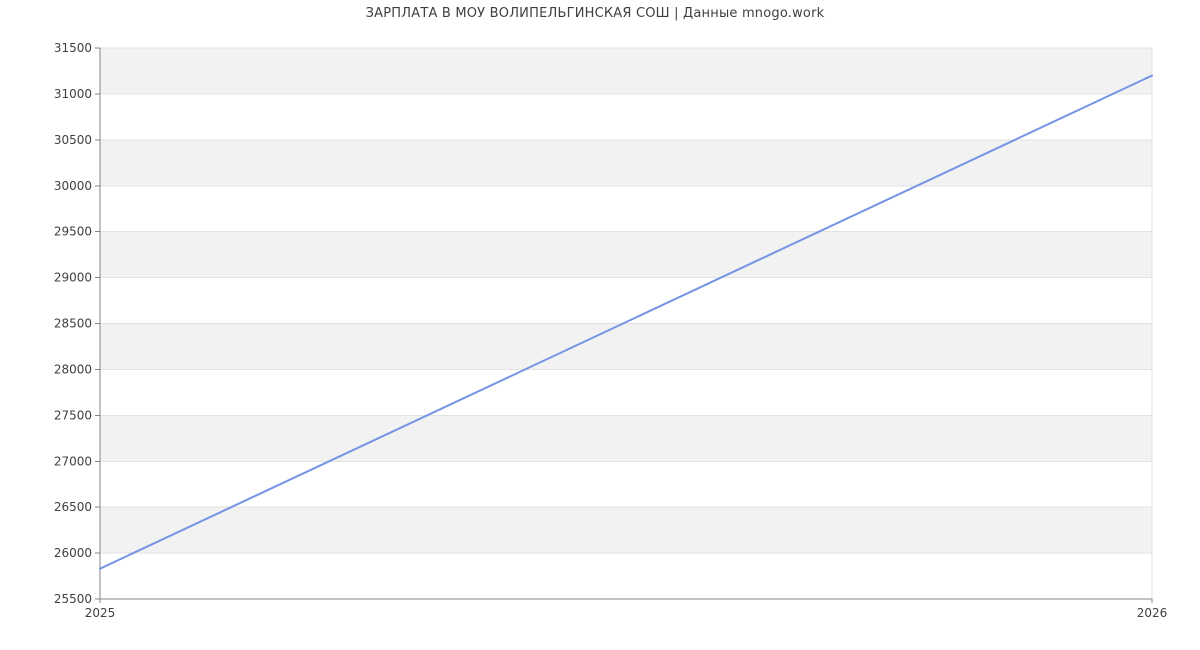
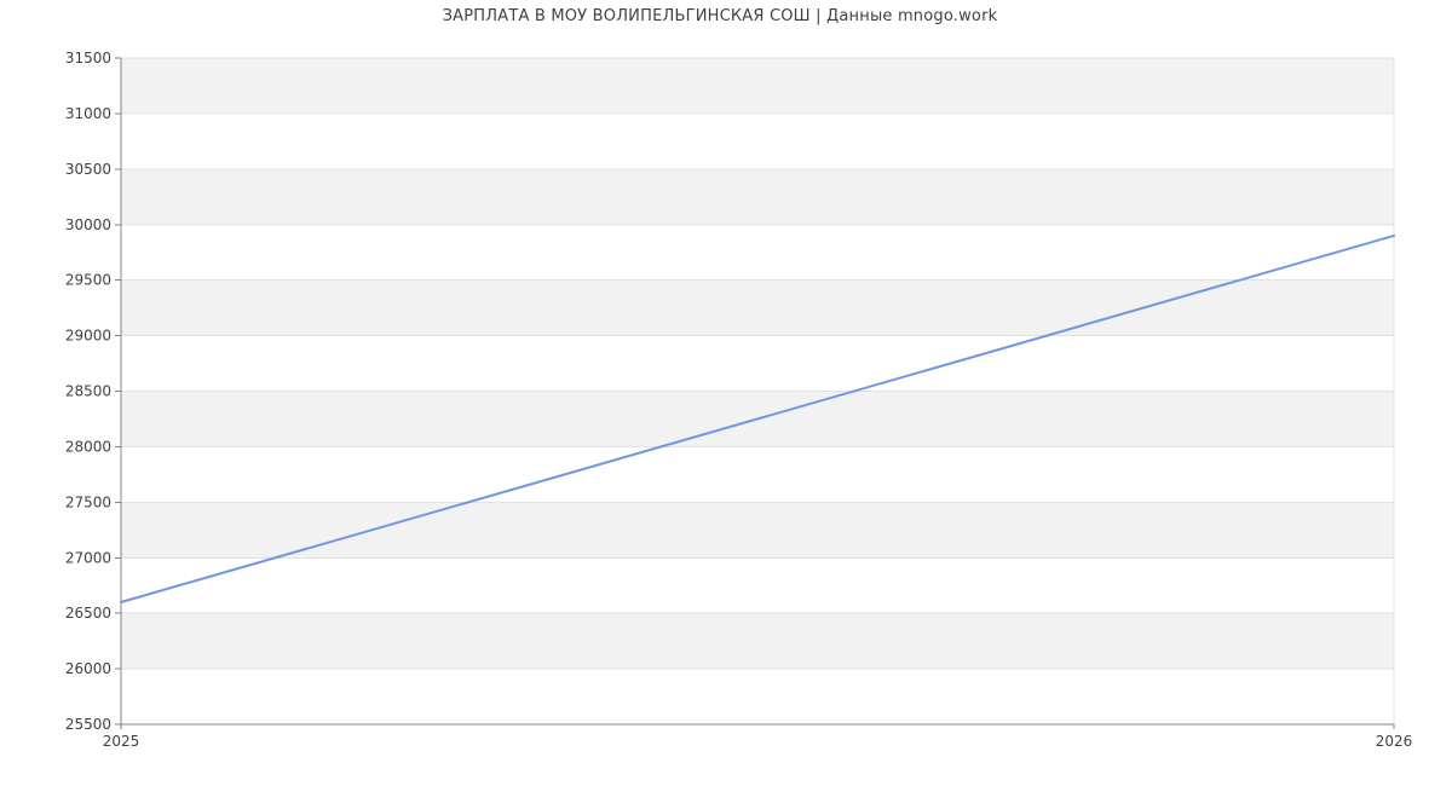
2025: 25800 -> 26600
2026: 31200 -> 29900
